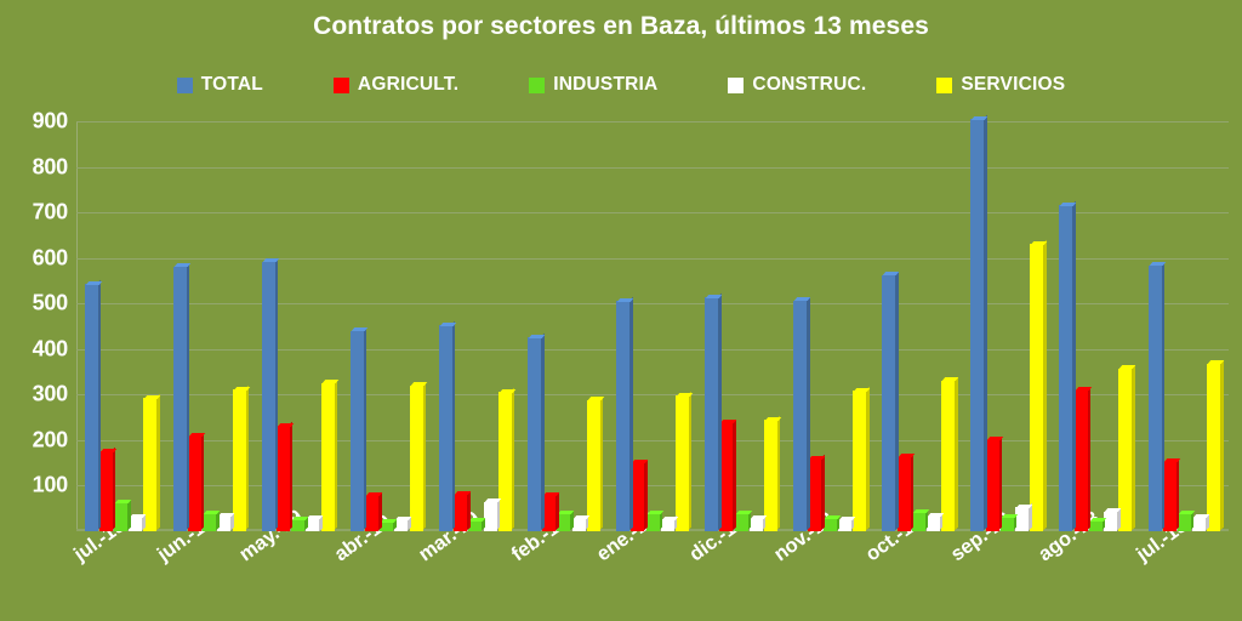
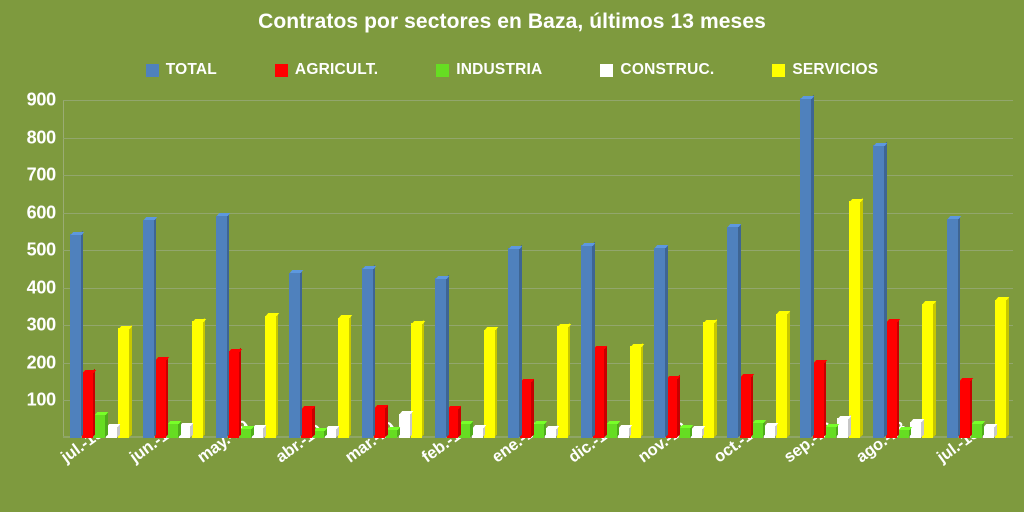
TOTAL/ago.-18: 720 -> 780
